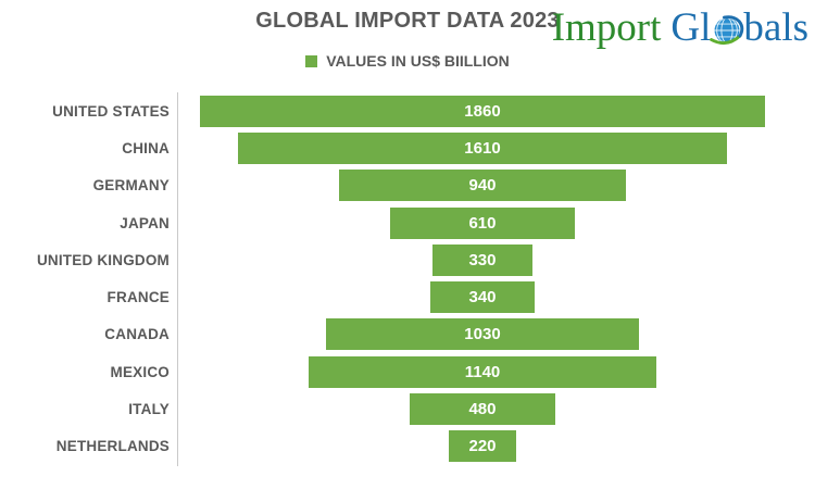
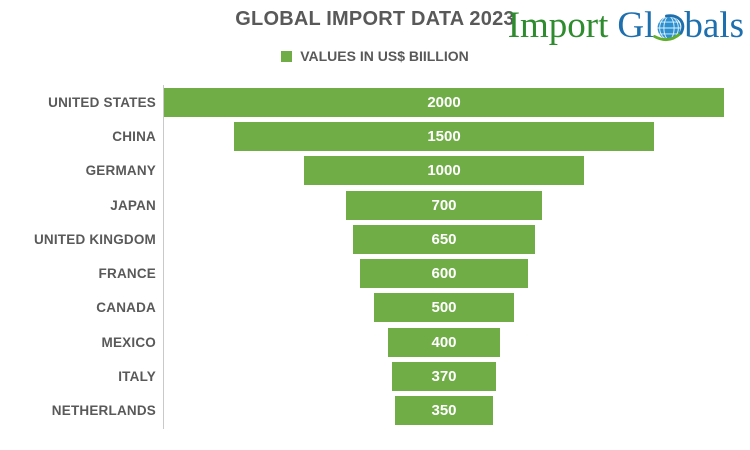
UNITED STATES: 1860 -> 2000
CHINA: 1610 -> 1500
GERMANY: 940 -> 1000
JAPAN: 610 -> 700
UNITED KINGDOM: 330 -> 650
FRANCE: 340 -> 600
CANADA: 1030 -> 500
MEXICO: 1140 -> 400
ITALY: 480 -> 370
NETHERLANDS: 220 -> 350
